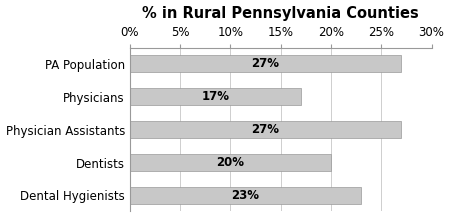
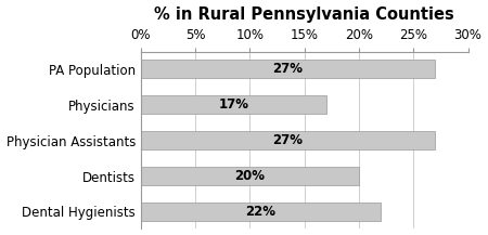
Dental Hygienists: 23% -> 22%
